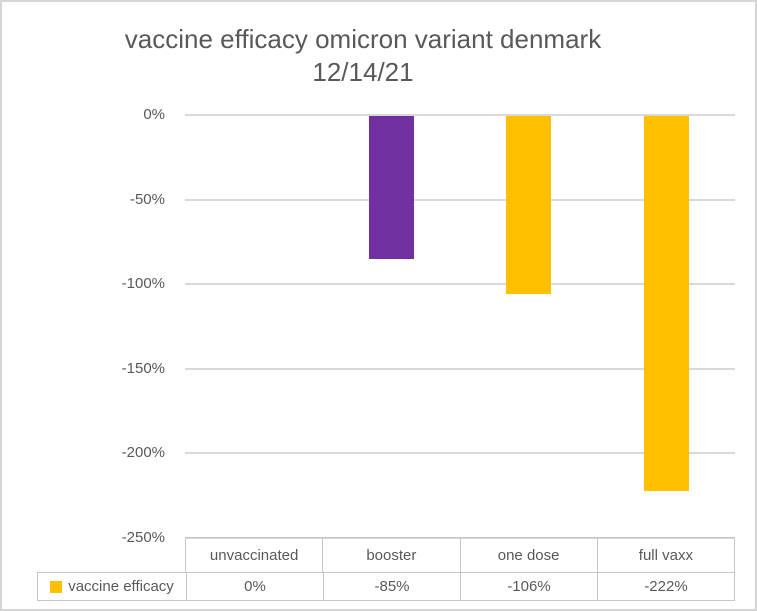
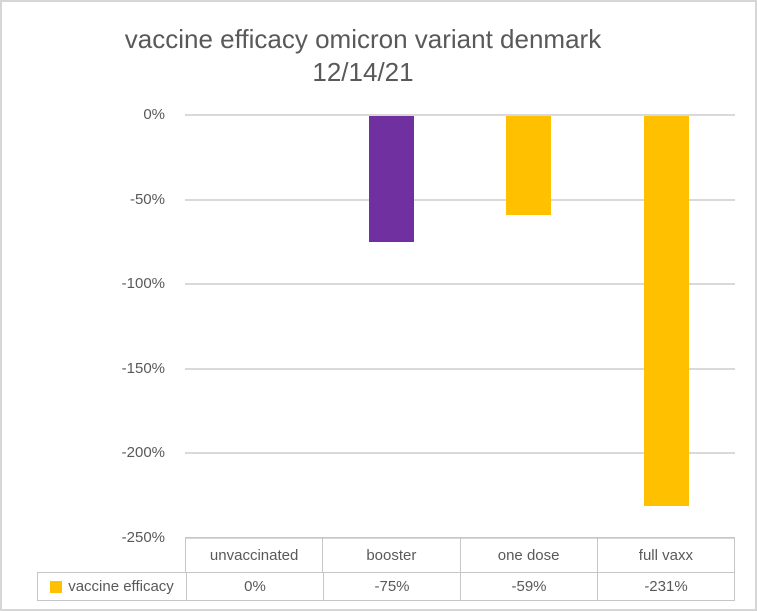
booster: -85% -> -75%
one dose: -106% -> -59%
full vaxx: -222% -> -231%
